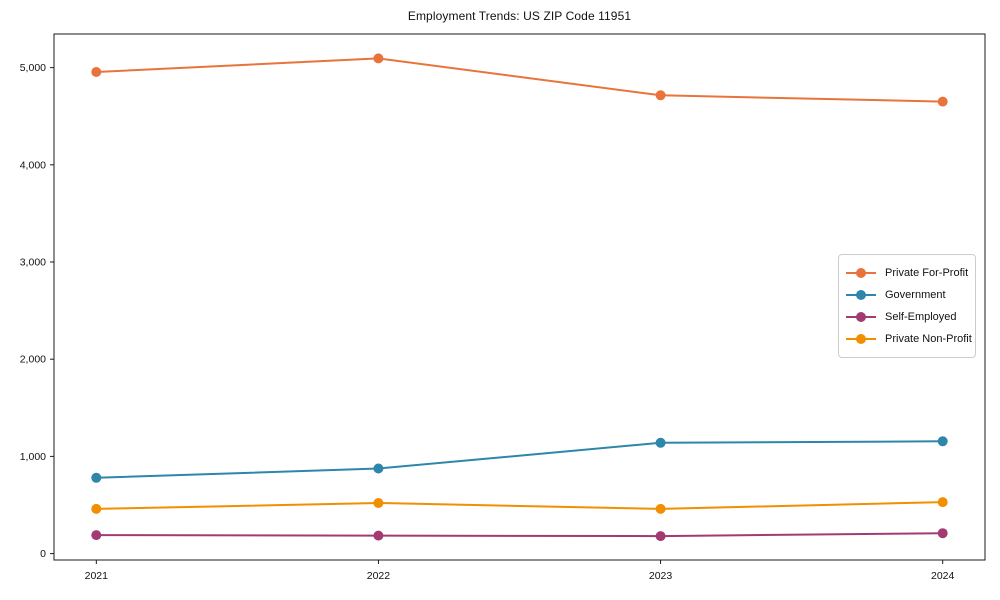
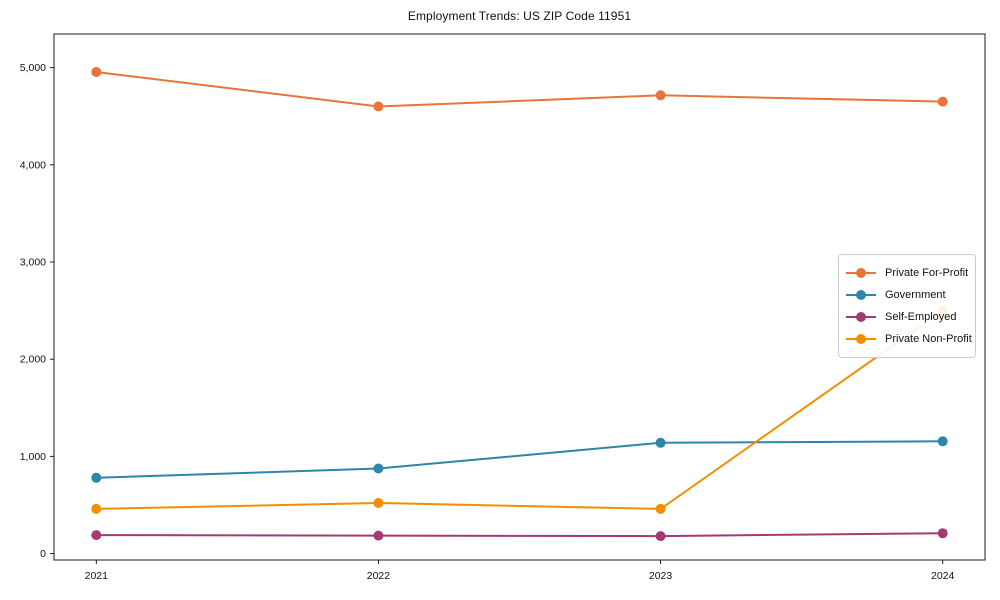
Private For-Profit/2022: 5100 -> 4600
Private Non-Profit/2024: 500 -> 2500
